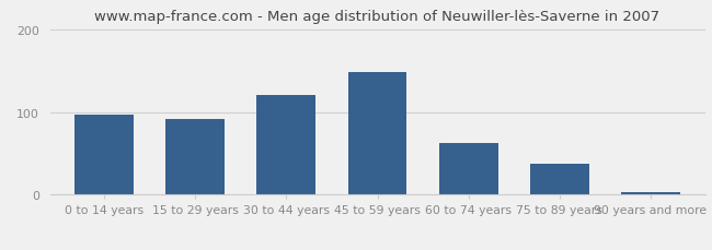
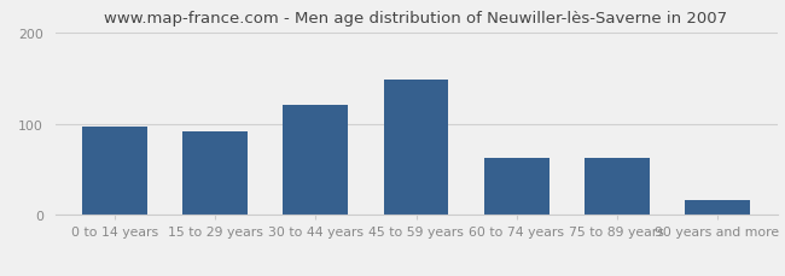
75 to 89 years: 38 -> 62
90 years and more: 3 -> 16
